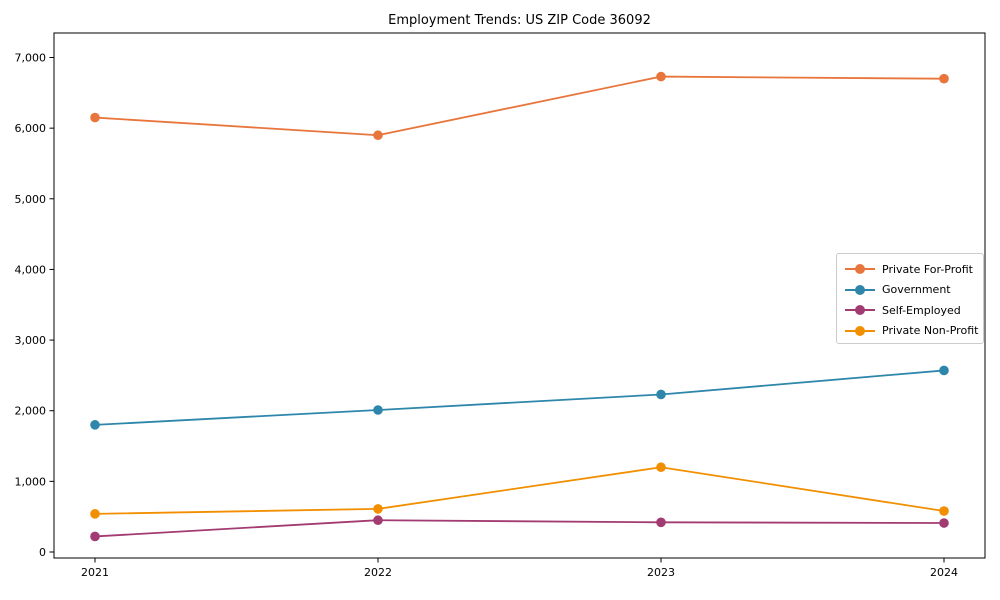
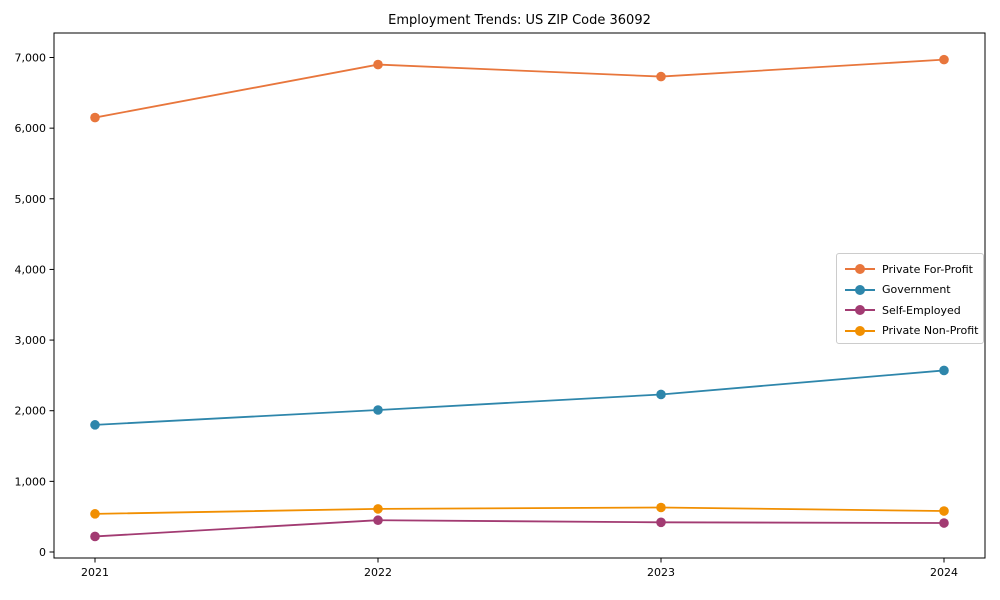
Private For-Profit/2022: 5900 -> 6900
Private Non-Profit/2023: 1200 -> 600
Private For-Profit/2024: 6700 -> 7000
